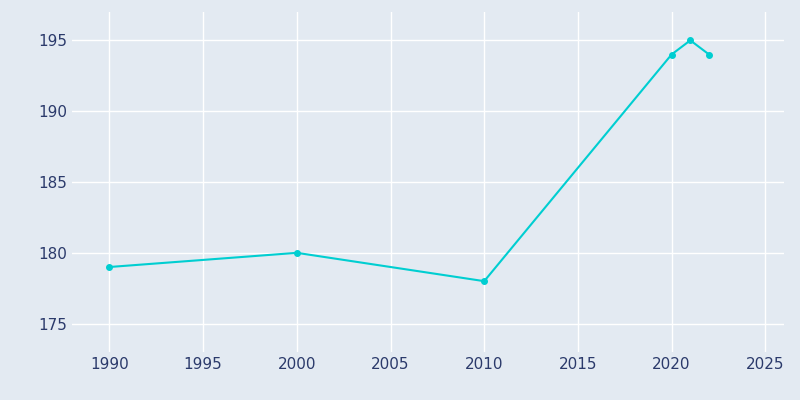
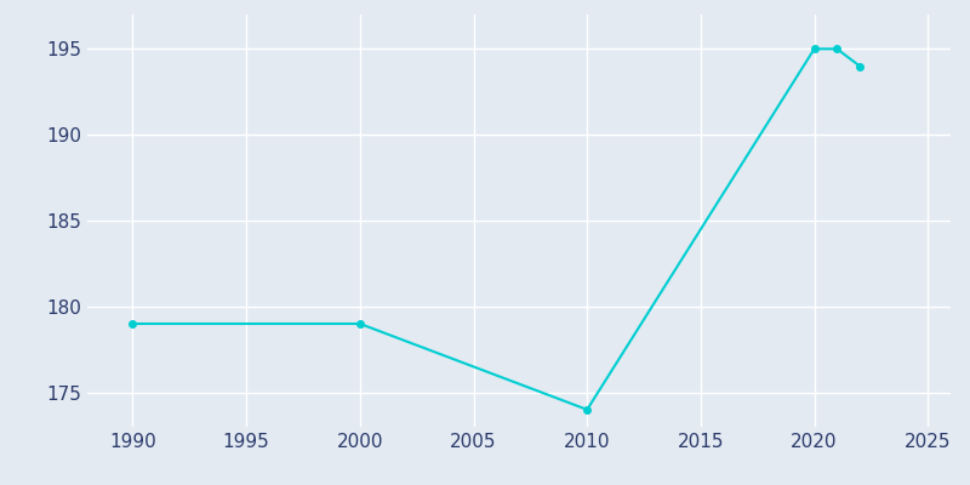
2000: 180 -> 179
2010: 178 -> 174
2020: 194 -> 195
